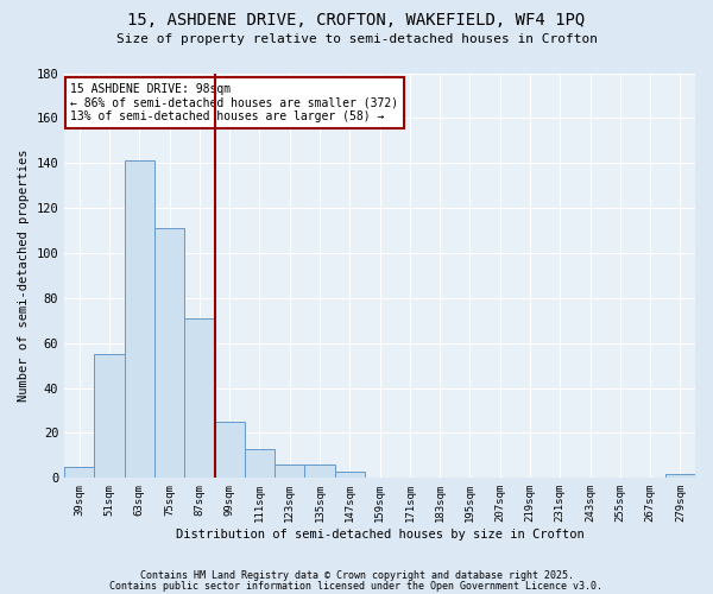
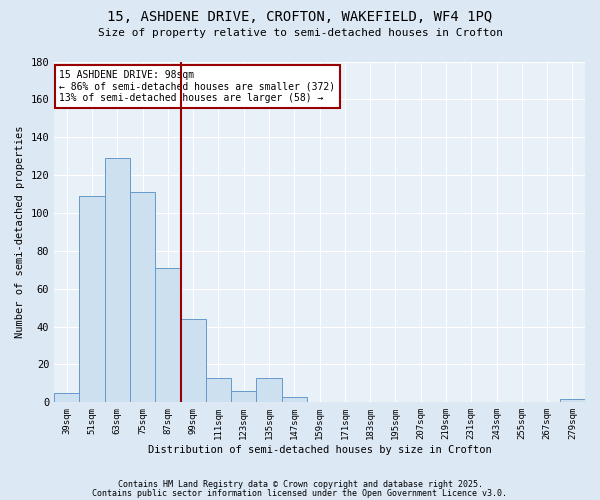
51sqm: 55 -> 109
63sqm: 141 -> 129
99sqm: 25 -> 44
135sqm: 6 -> 13
